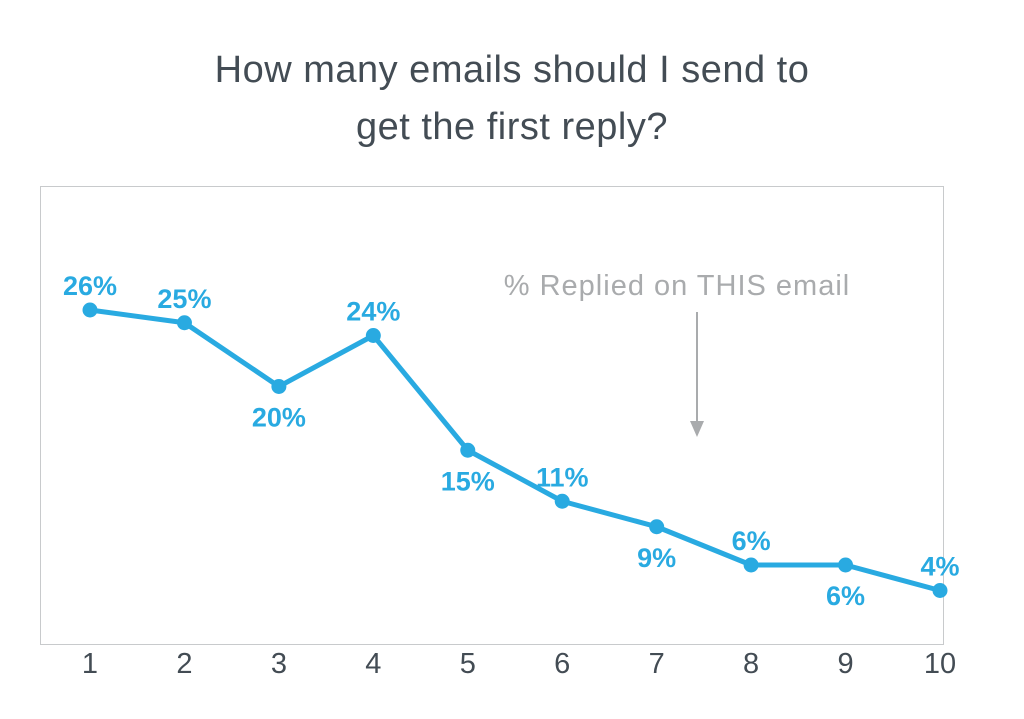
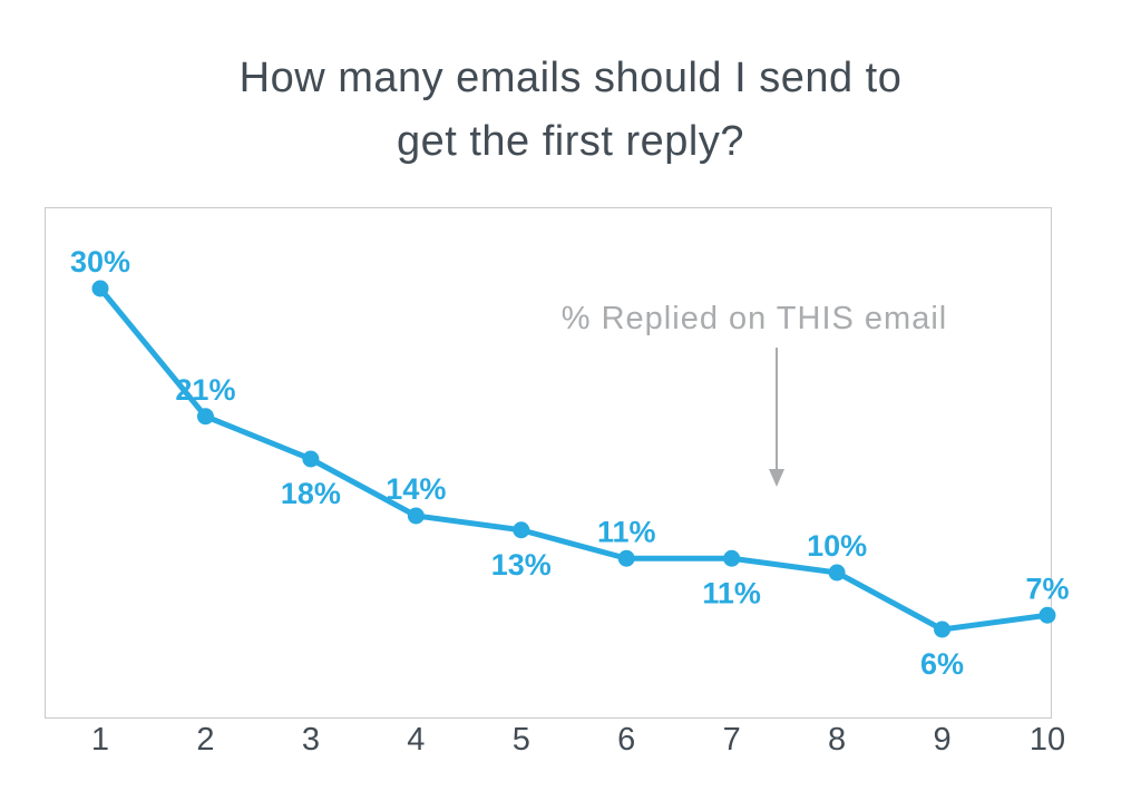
1: 26% -> 30%
2: 25% -> 21%
3: 20% -> 18%
4: 24% -> 14%
5: 15% -> 13%
7: 9% -> 11%
8: 6% -> 10%
10: 4% -> 7%
